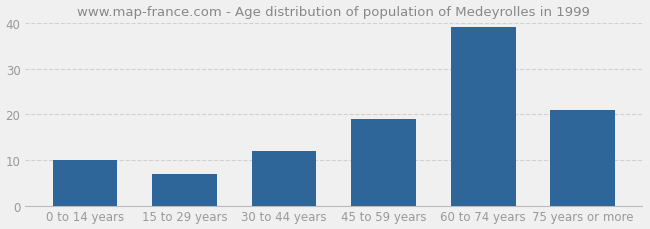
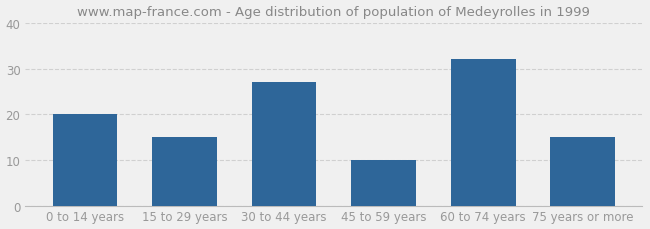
0 to 14 years: 10 -> 20
15 to 29 years: 7 -> 15
30 to 44 years: 12 -> 27
45 to 59 years: 19 -> 10
60 to 74 years: 39 -> 32
75 years or more: 21 -> 15
